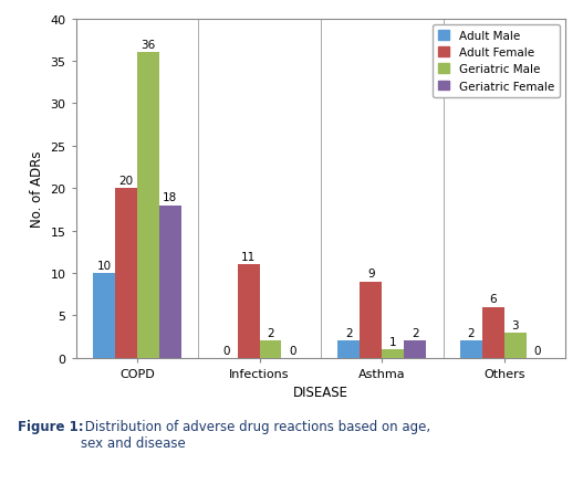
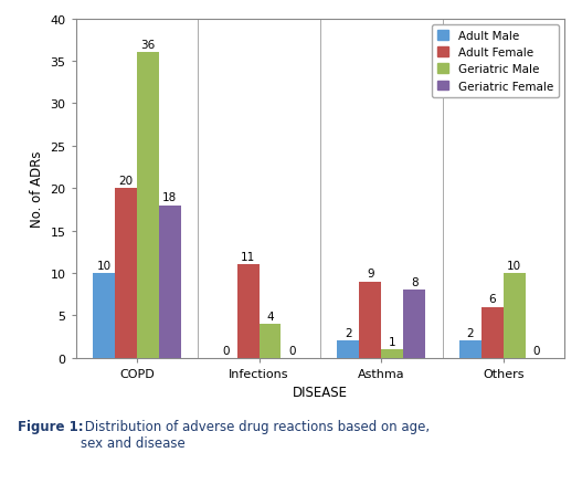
Geriatric Male/Infections: 2 -> 4
Geriatric Female/Asthma: 2 -> 8
Geriatric Male/Others: 3 -> 10
